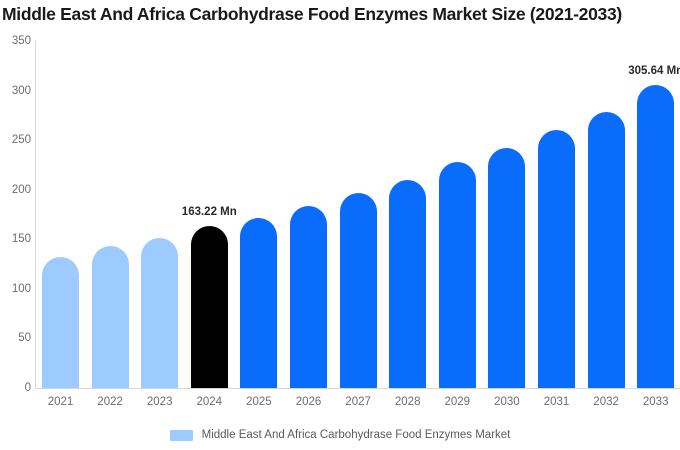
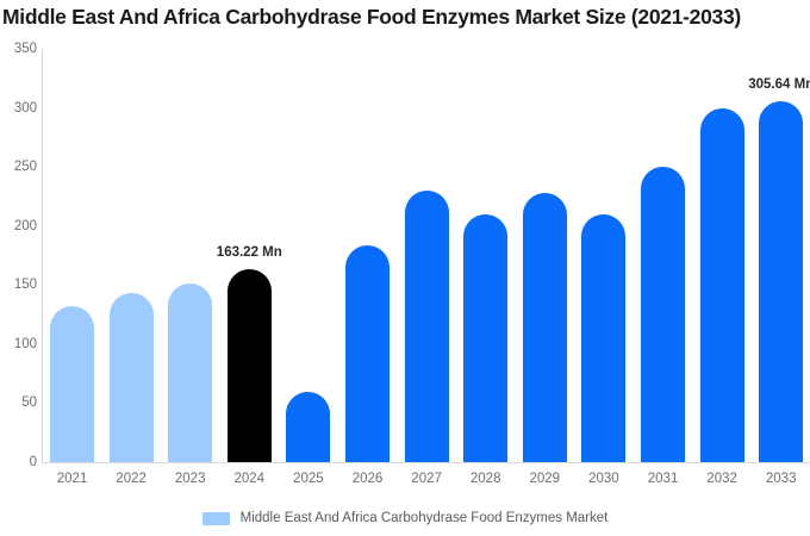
2025: 170 -> 60
2027: 200 -> 230
2030: 240 -> 210
2031: 260 -> 250
2032: 280 -> 300
